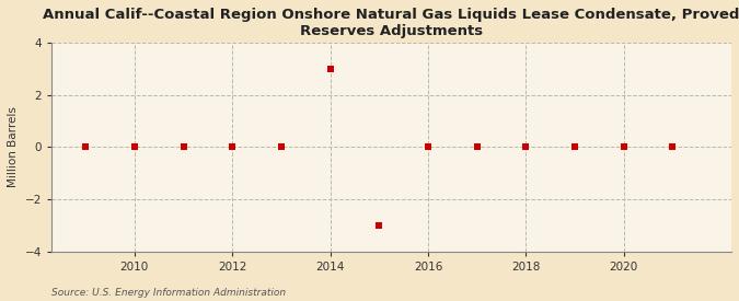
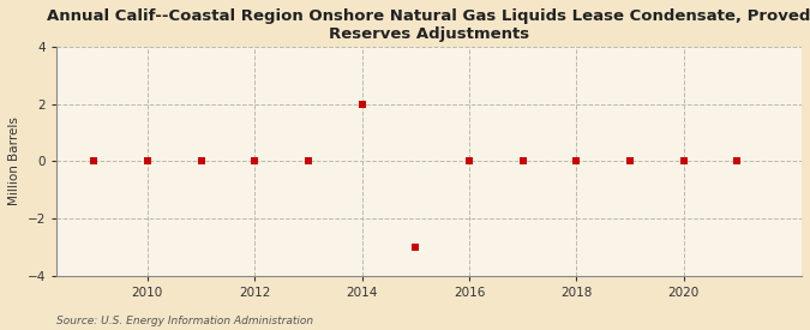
2014: 3 -> 2
